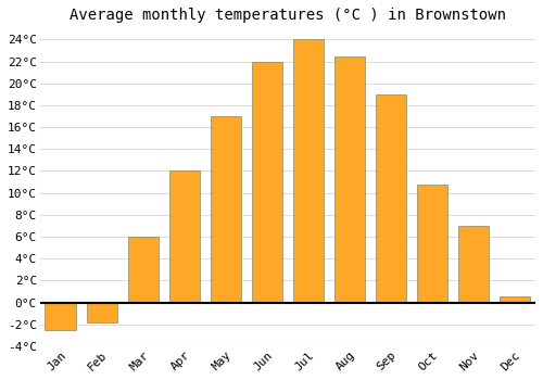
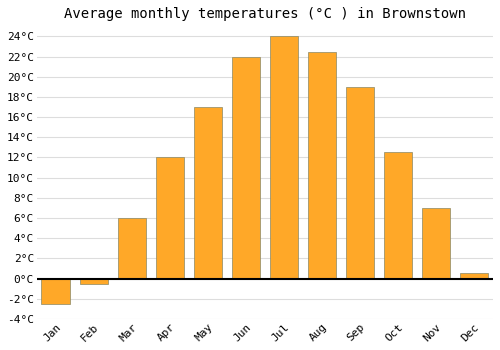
Feb: -1.8°C -> -0.5°C
Oct: 10.8°C -> 12.5°C
